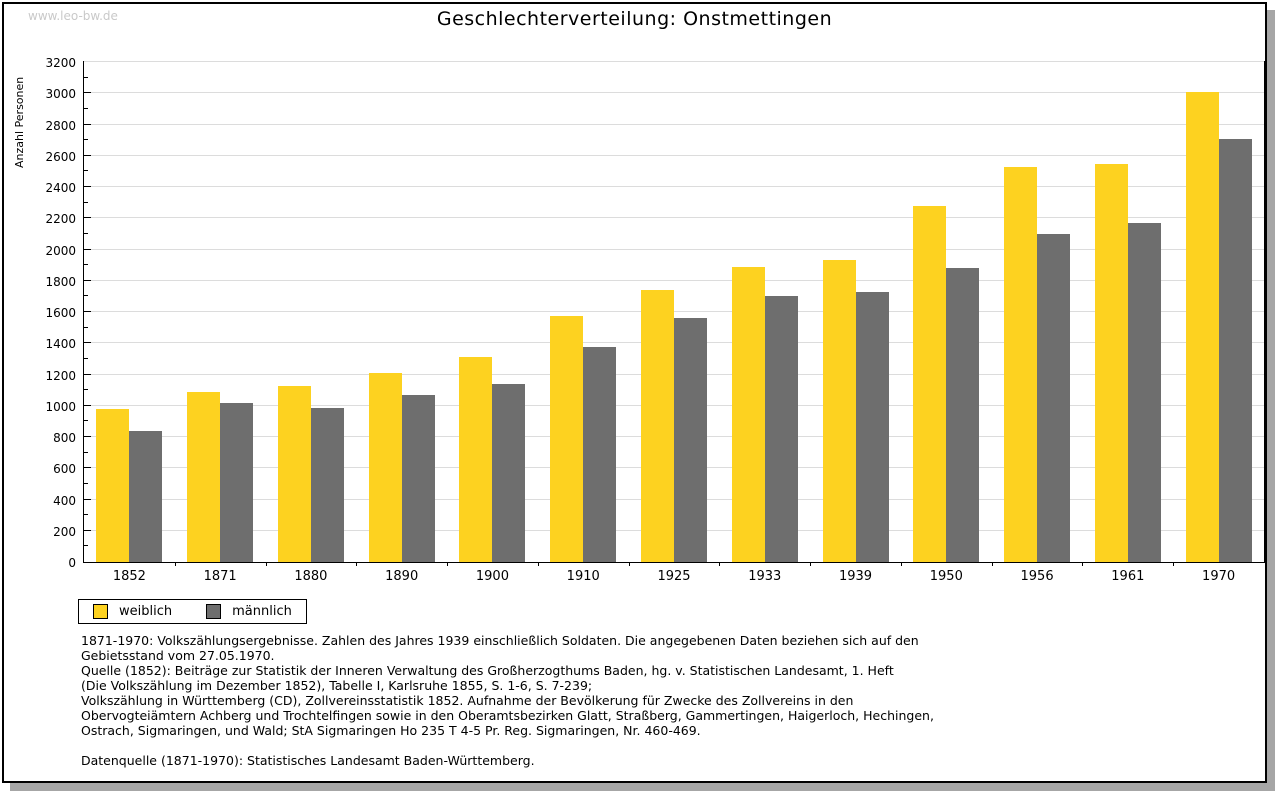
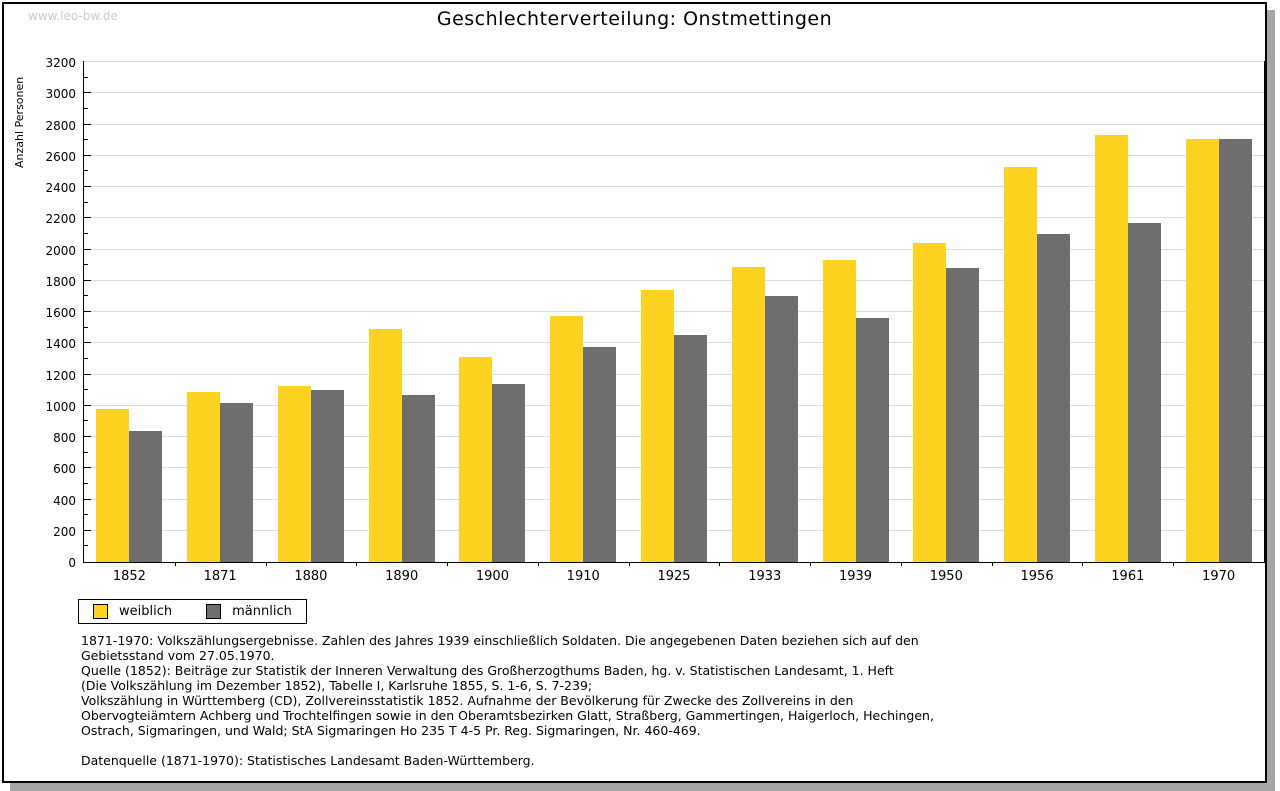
männlich/1880: 980 -> 1100
weiblich/1890: 1210 -> 1490
männlich/1925: 1560 -> 1450
männlich/1939: 1730 -> 1560
weiblich/1950: 2280 -> 2040
weiblich/1961: 2550 -> 2730
weiblich/1970: 3010 -> 2710
